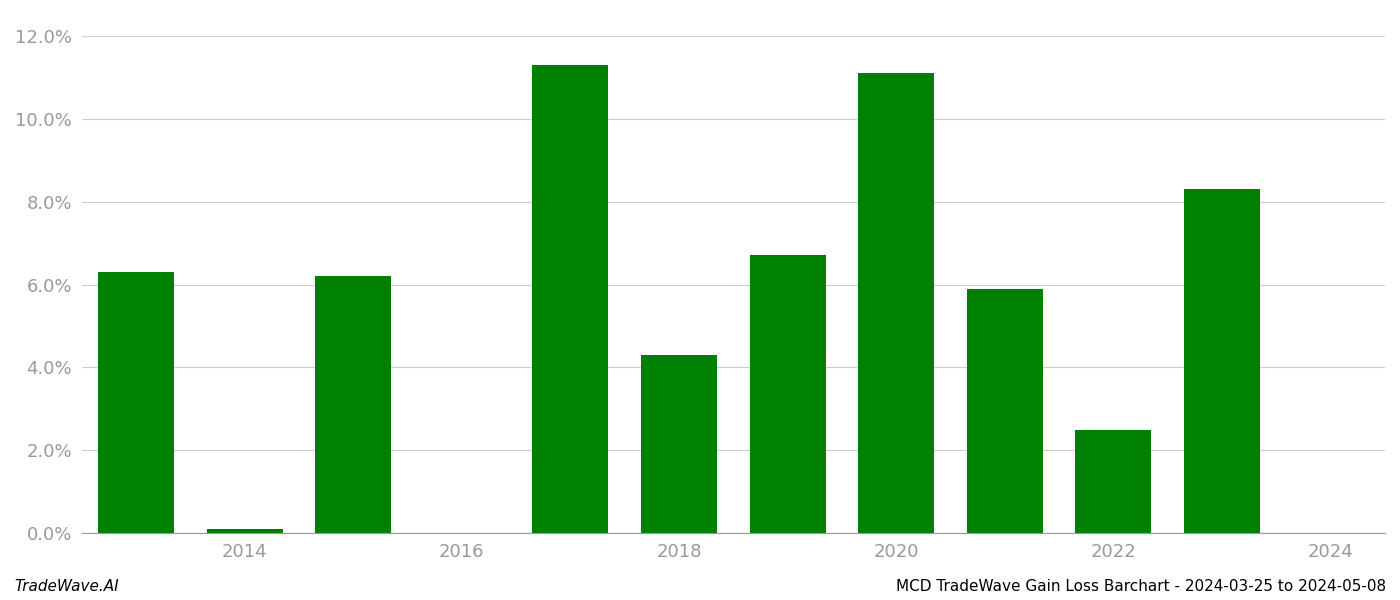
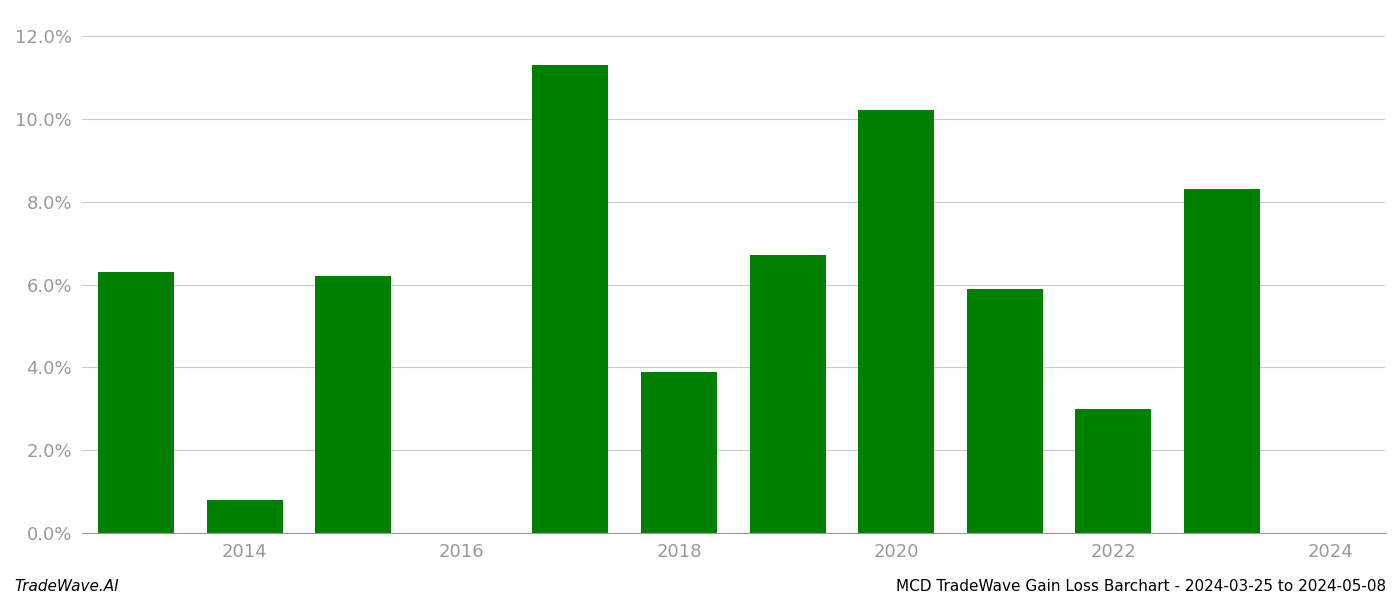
2014: 0.1% -> 0.8%
2018: 4.3% -> 3.9%
2020: 11.1% -> 10.2%
2022: 2.5% -> 3.0%
